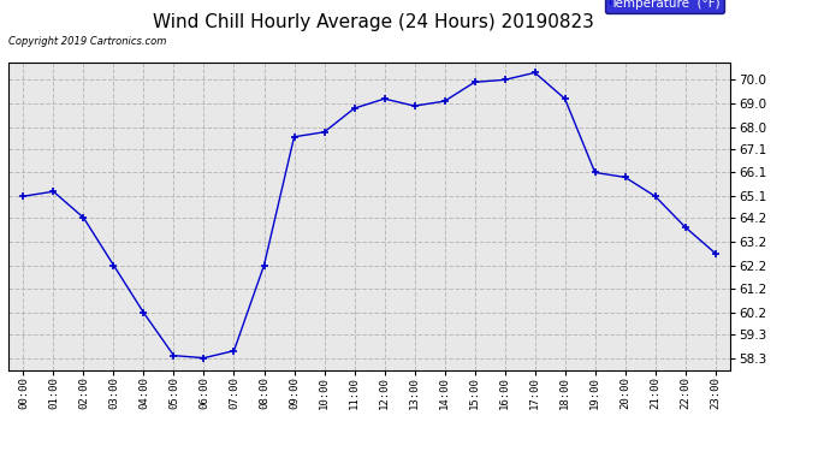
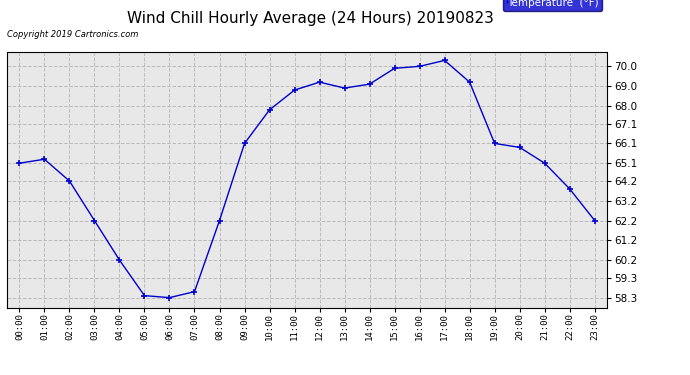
09:00: 67.6 -> 66.1
23:00: 62.7 -> 62.2
